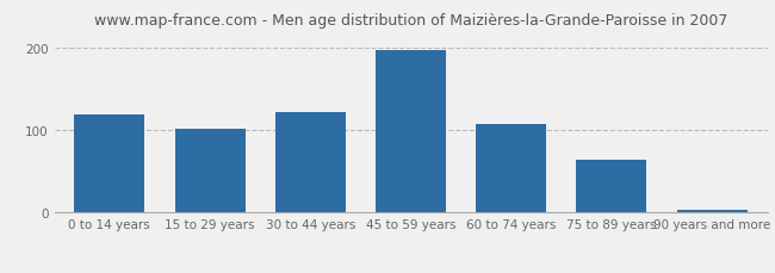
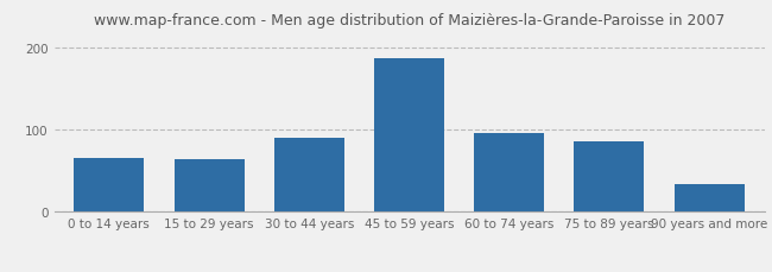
0 to 14 years: 120 -> 66
15 to 29 years: 102 -> 64
30 to 44 years: 122 -> 90
45 to 59 years: 197 -> 188
60 to 74 years: 108 -> 96
75 to 89 years: 65 -> 86
90 years and more: 3 -> 34
